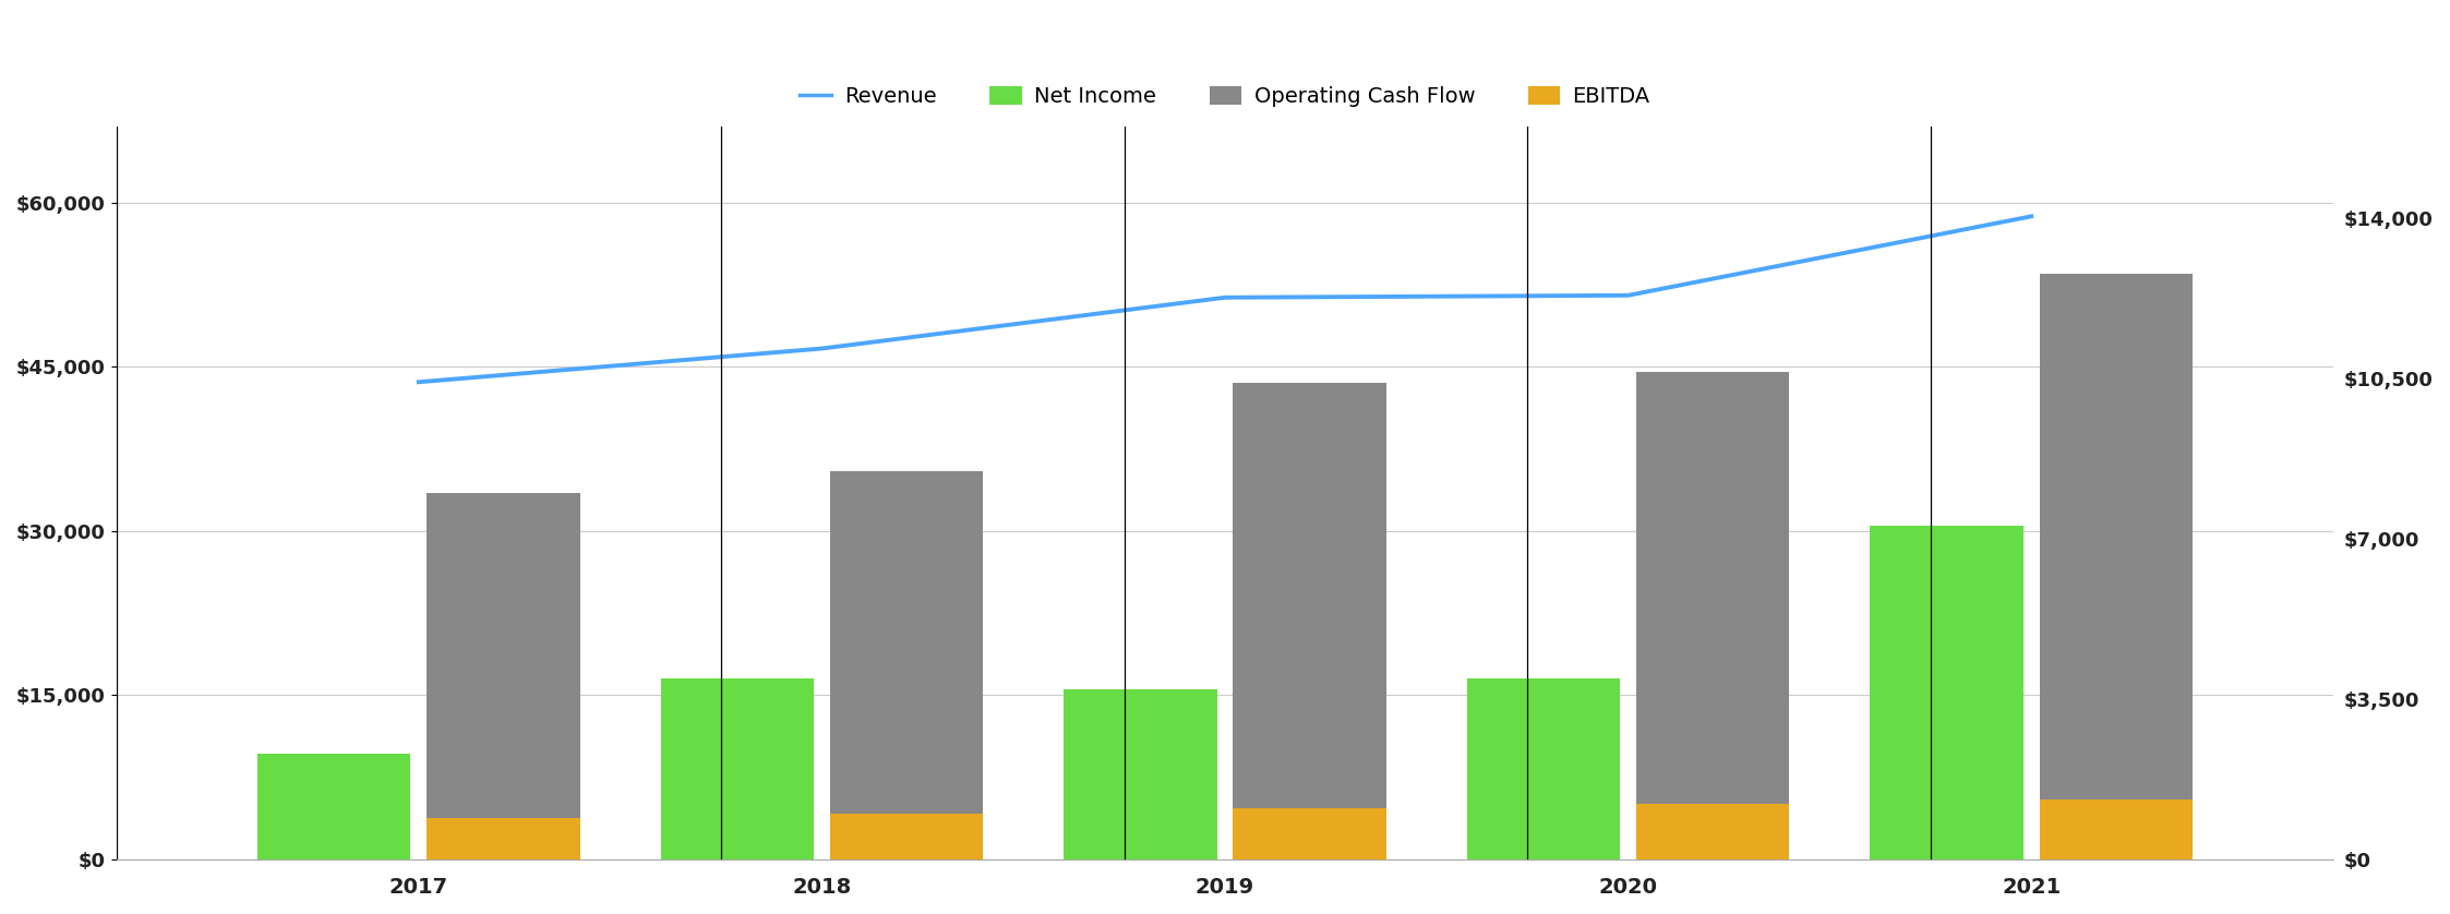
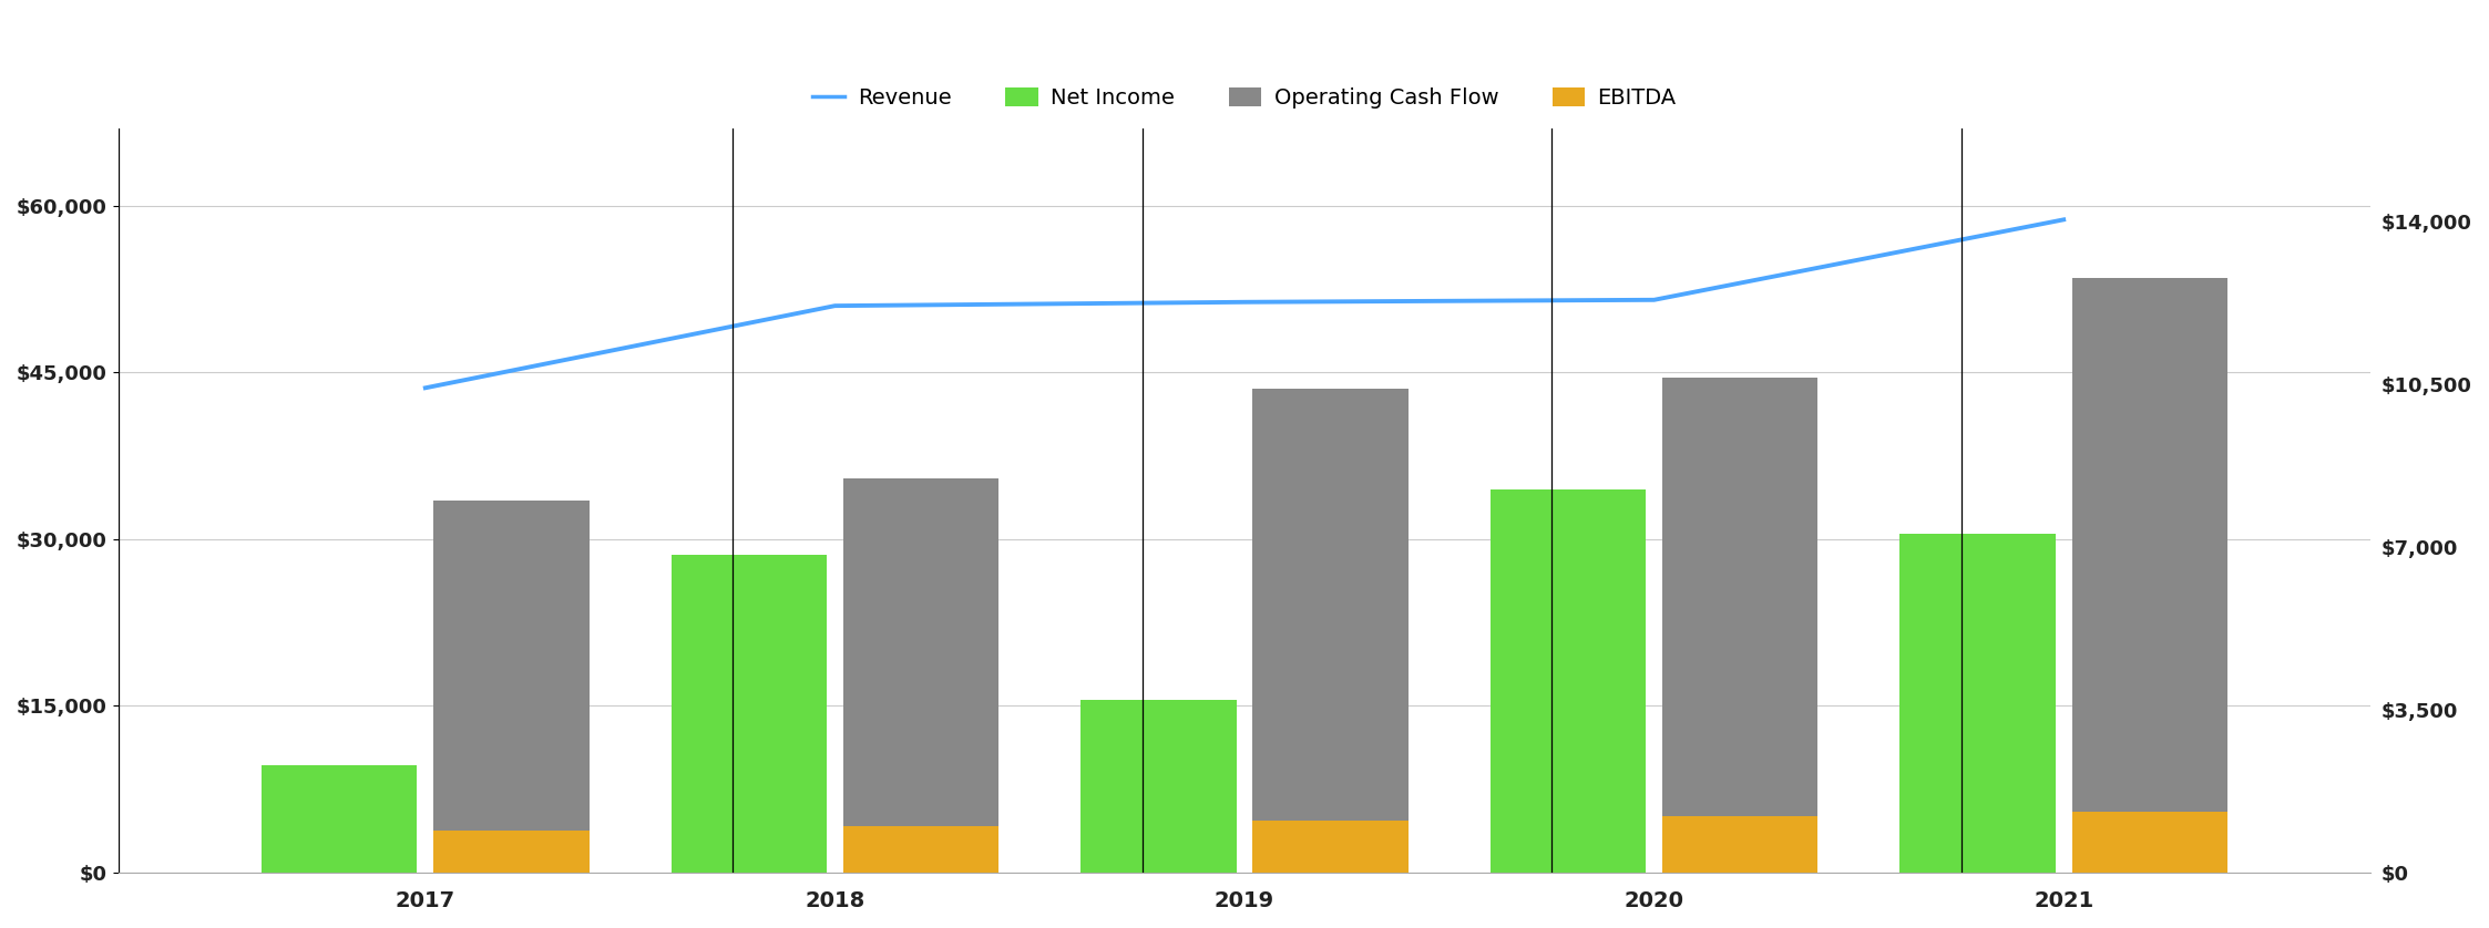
Net Income/2018: $16,500 -> $28,600
Revenue/2018: $46,700 -> $51,000
Net Income/2020: $16,500 -> $34,500
